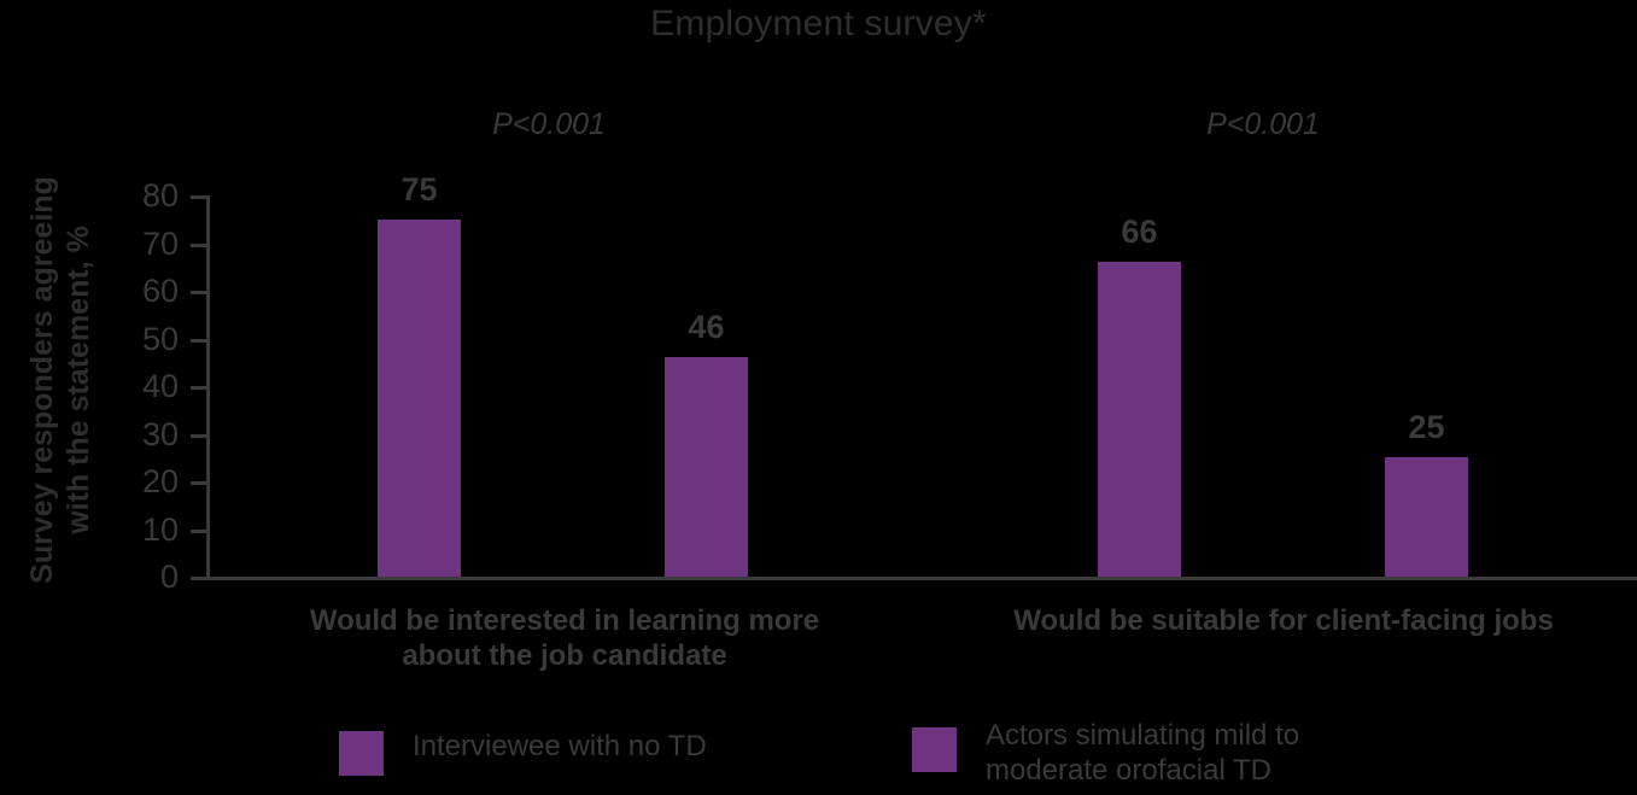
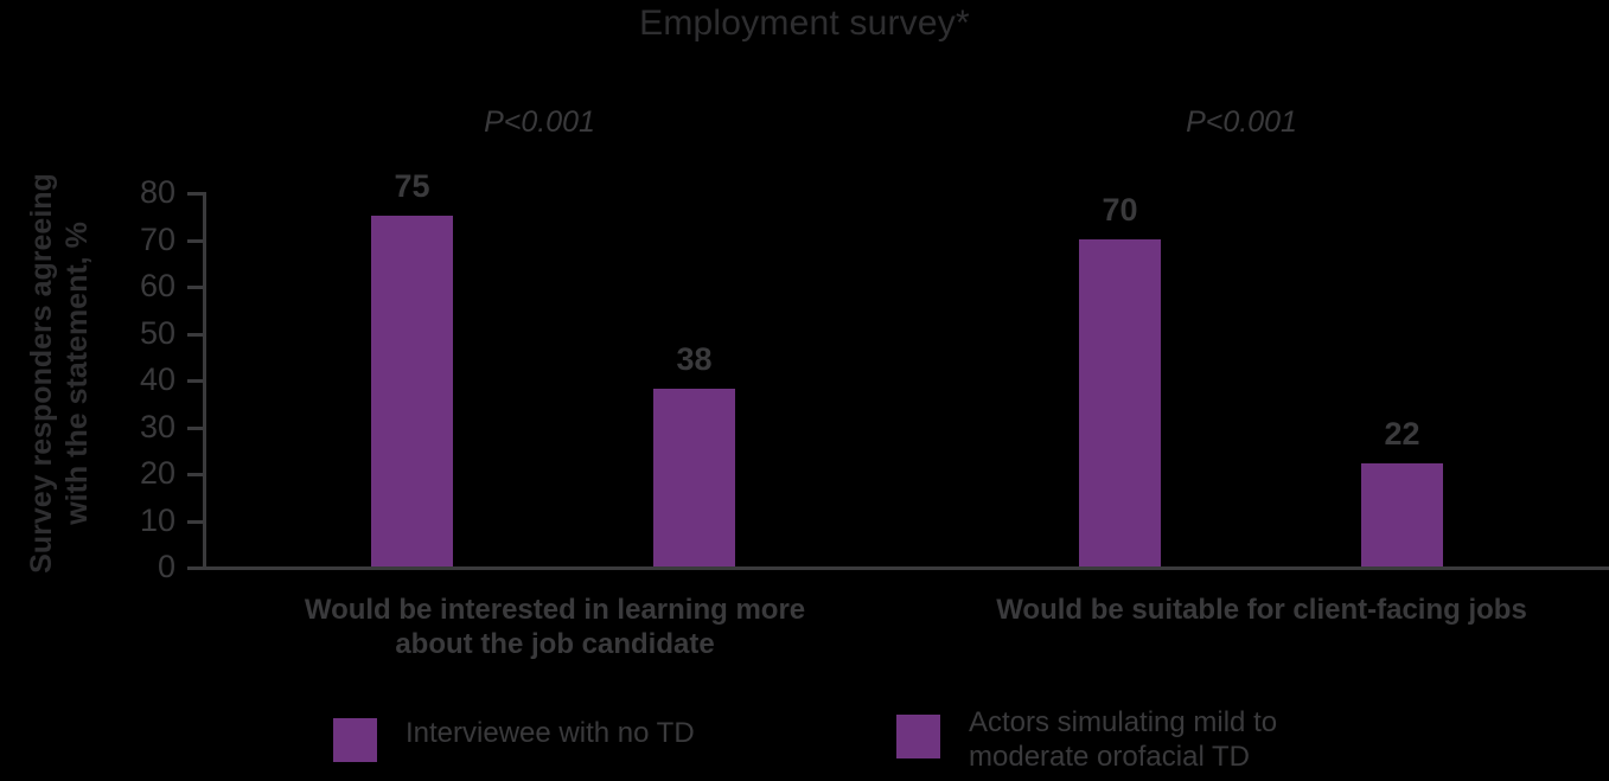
Actors simulating mild to moderate orofacial TD/Would be interested in learning more about the job candidate: 46 -> 38
Interviewee with no TD/Would be suitable for client-facing jobs: 66 -> 70
Actors simulating mild to moderate orofacial TD/Would be suitable for client-facing jobs: 25 -> 22
